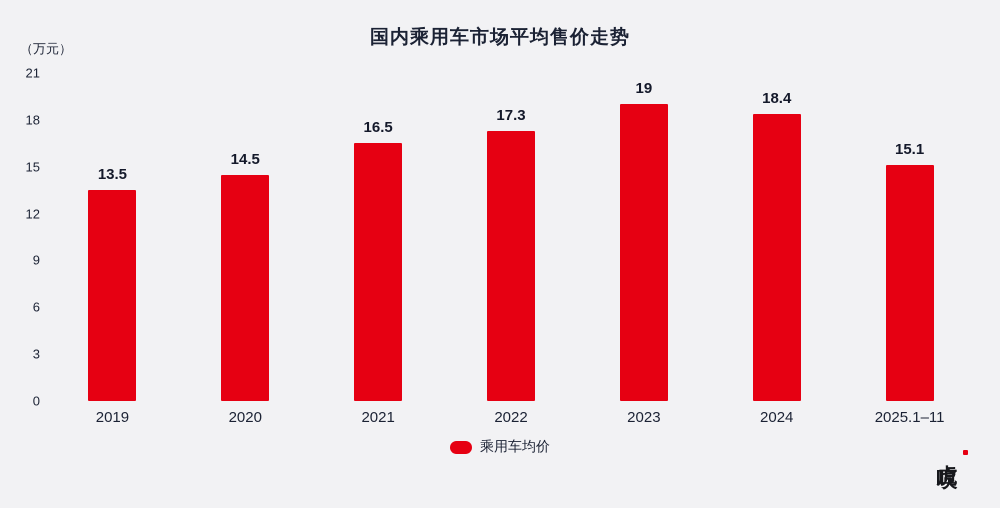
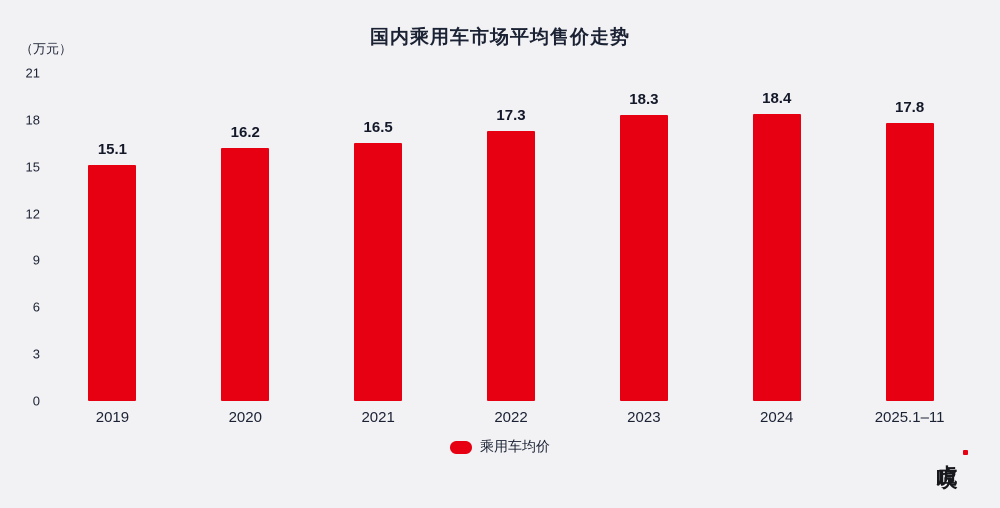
2019: 13.5 -> 15.1
2020: 14.5 -> 16.2
2023: 19 -> 18.3
2025.1–11: 15.1 -> 17.8
